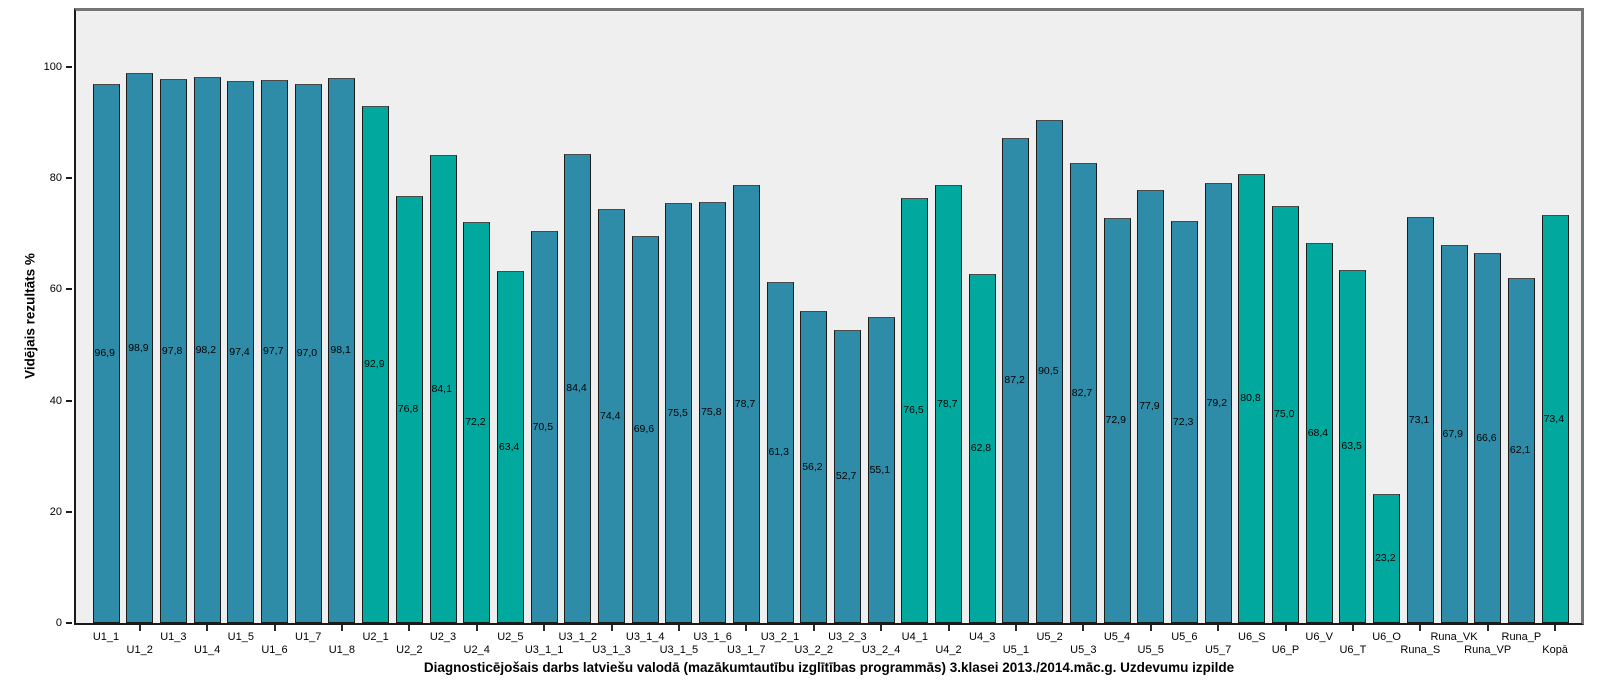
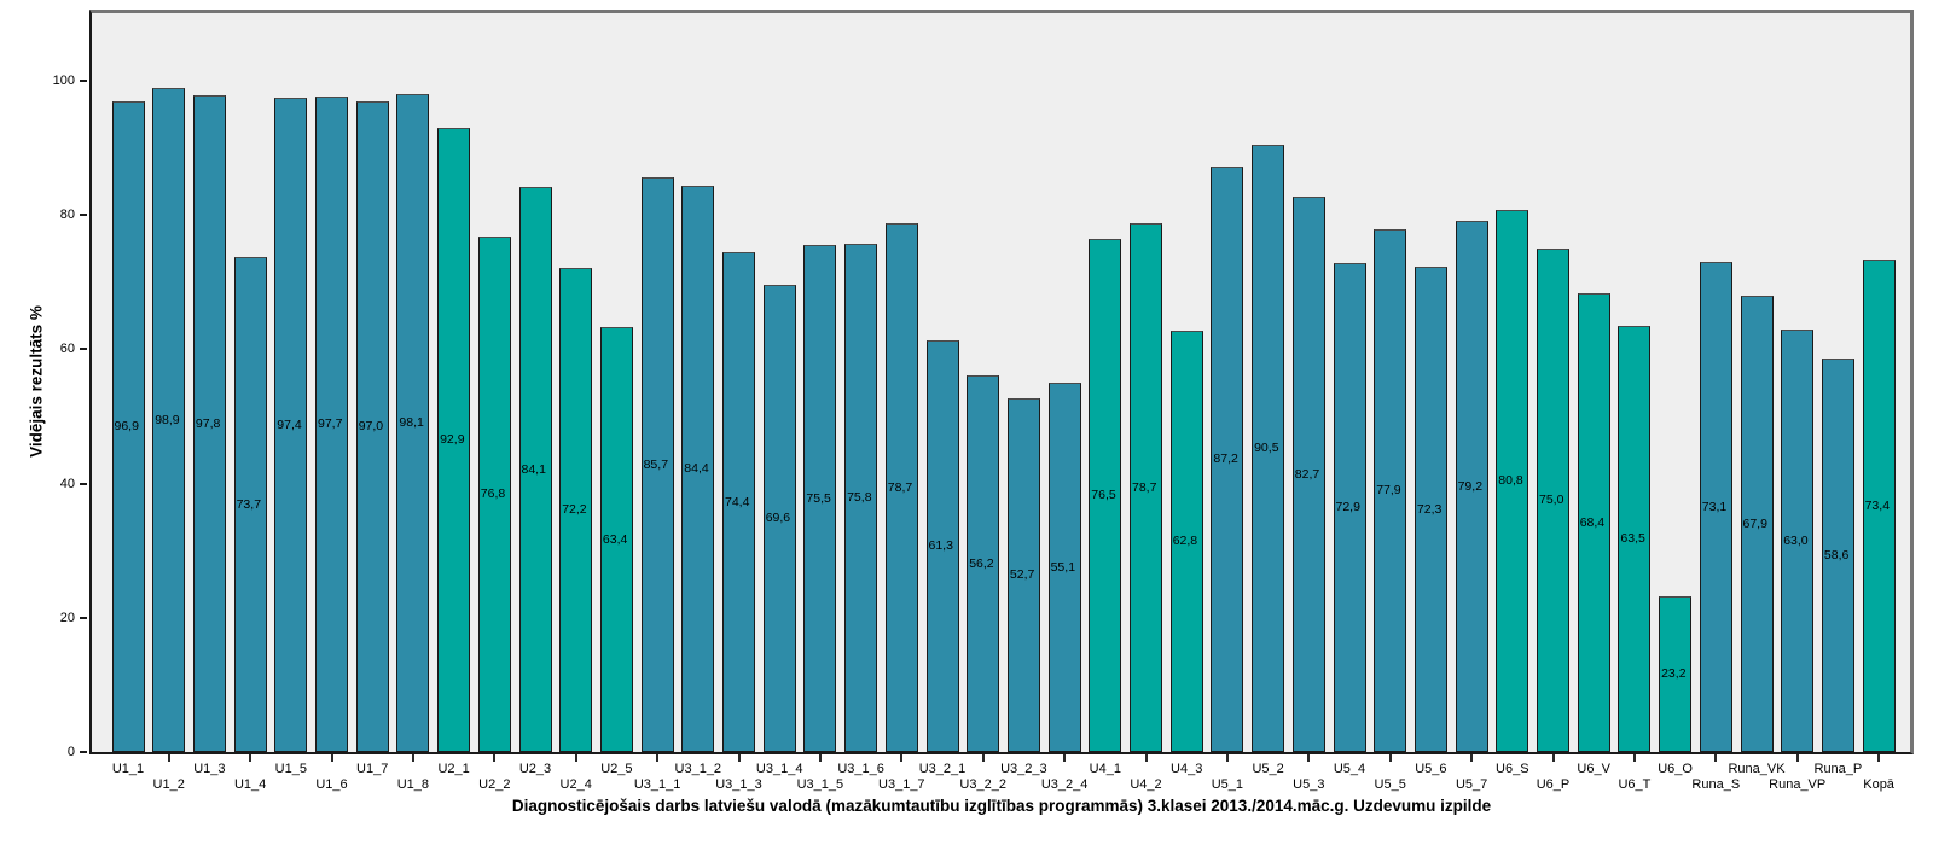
U1_4: 98,2 -> 73,7
U3_1_1: 70,5 -> 85,7
Runa_VP: 66,6 -> 63,0
Runa_P: 62,1 -> 58,6
